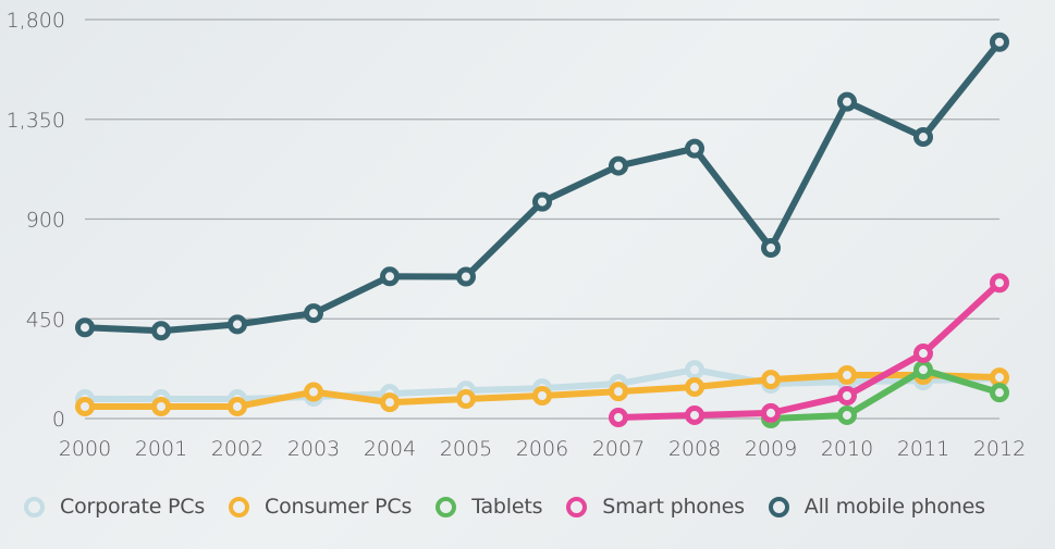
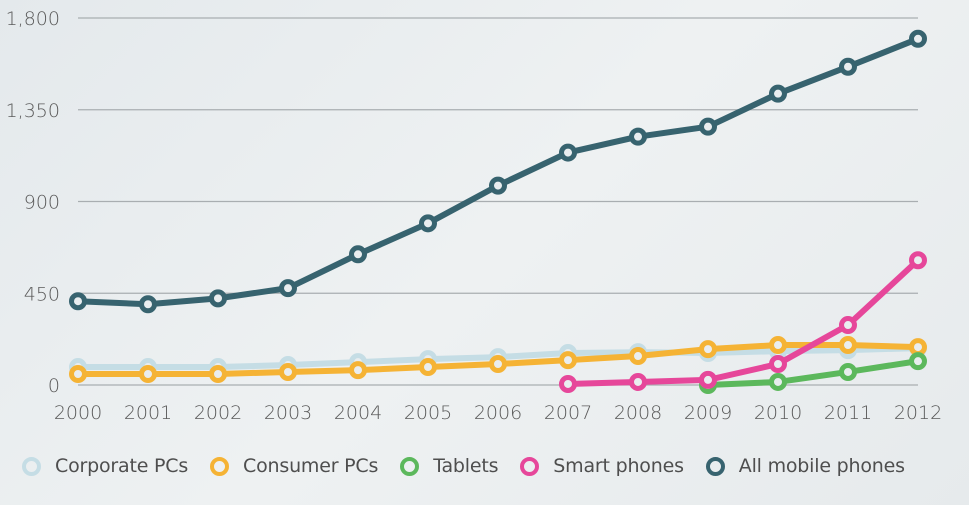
Consumer PCs/2003: 120 -> 60
All mobile phones/2005: 640 -> 790
Corporate PCs/2008: 220 -> 160
All mobile phones/2009: 770 -> 1270
Tablets/2011: 220 -> 60
All mobile phones/2011: 1270 -> 1560
